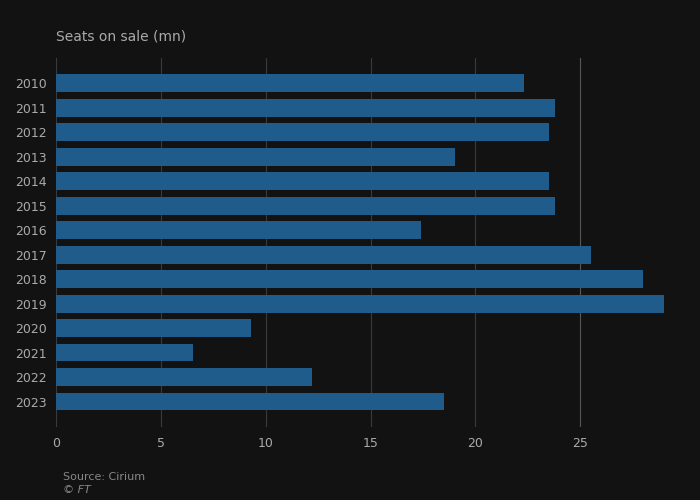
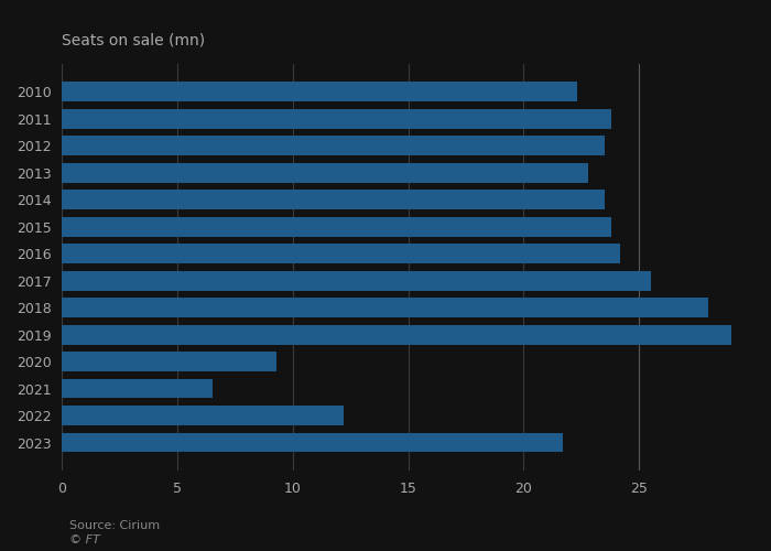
2013: 19.0 -> 22.8
2016: 17.4 -> 24.2
2023: 18.5 -> 21.7
